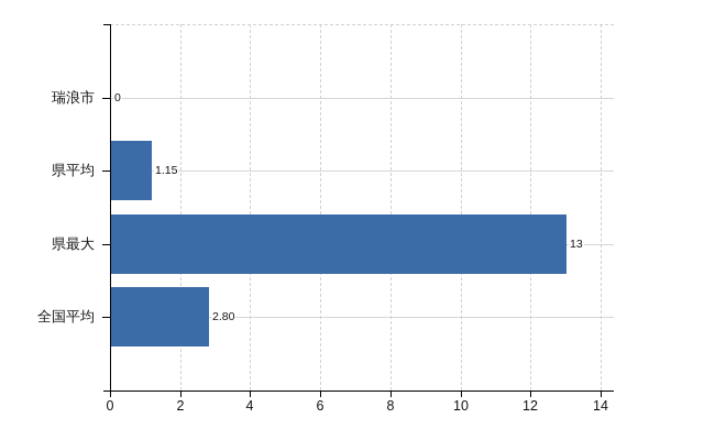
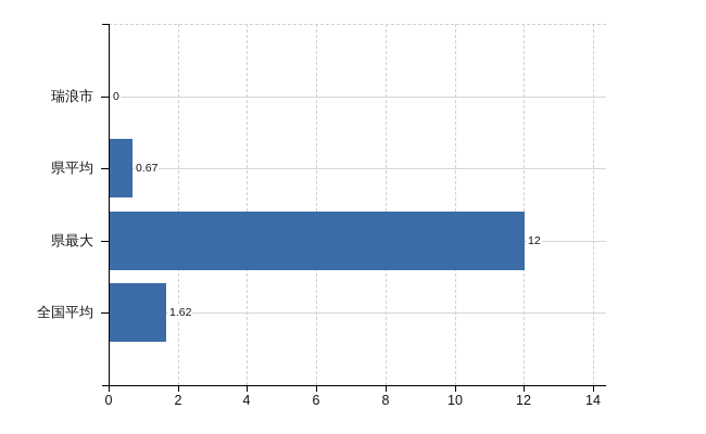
県平均: 1.15 -> 0.67
県最大: 13 -> 12
全国平均: 2.80 -> 1.62
